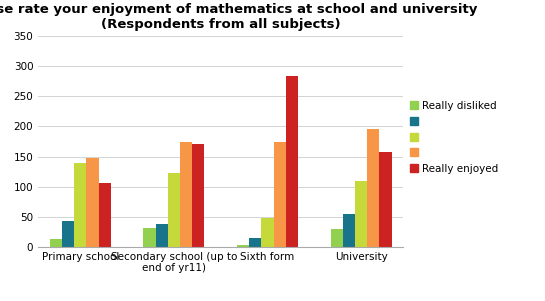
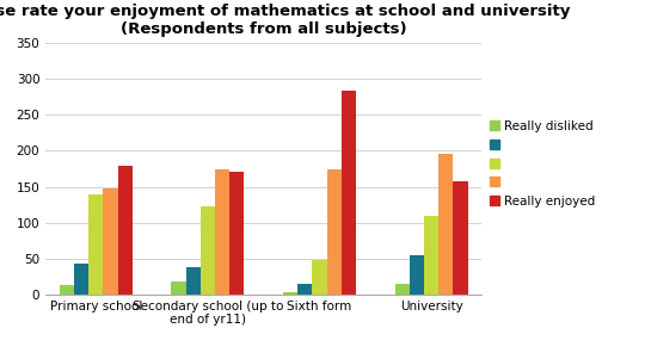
Really enjoyed/Primary school: 106 -> 179
Really disliked/Secondary school (up to end of yr11): 32 -> 18
Really disliked/University: 30 -> 15
